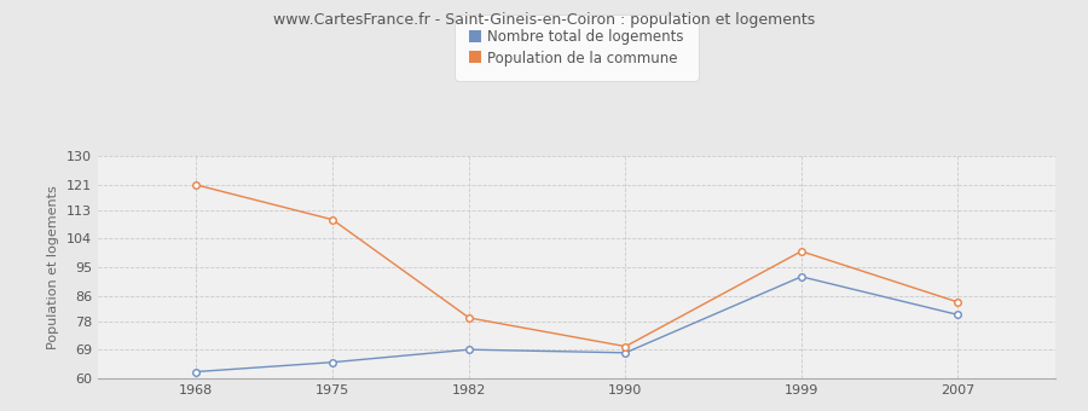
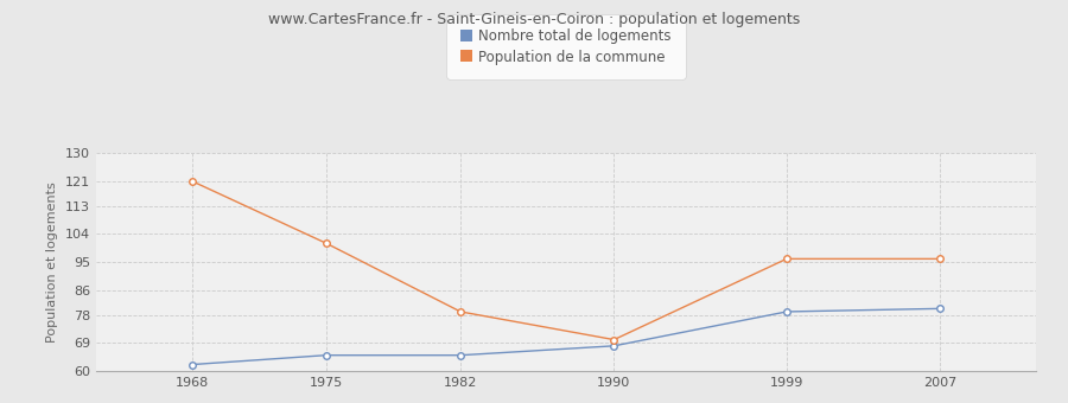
Population de la commune/1975: 110 -> 101
Nombre total de logements/1982: 69 -> 65
Nombre total de logements/1999: 92 -> 79
Population de la commune/1999: 100 -> 96
Population de la commune/2007: 84 -> 96
